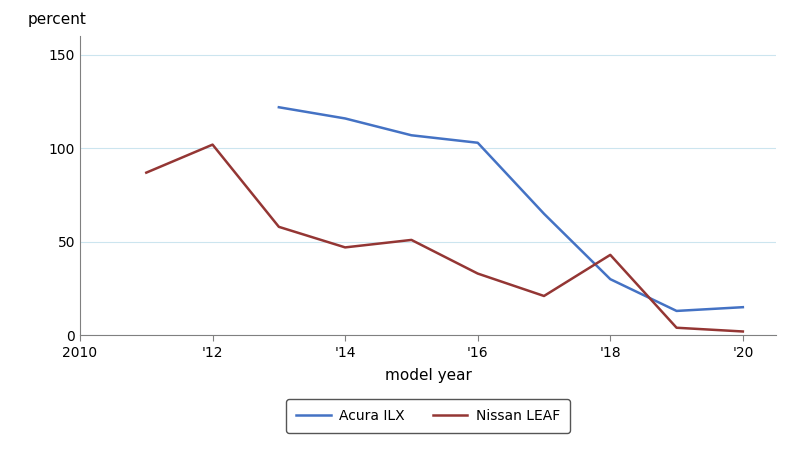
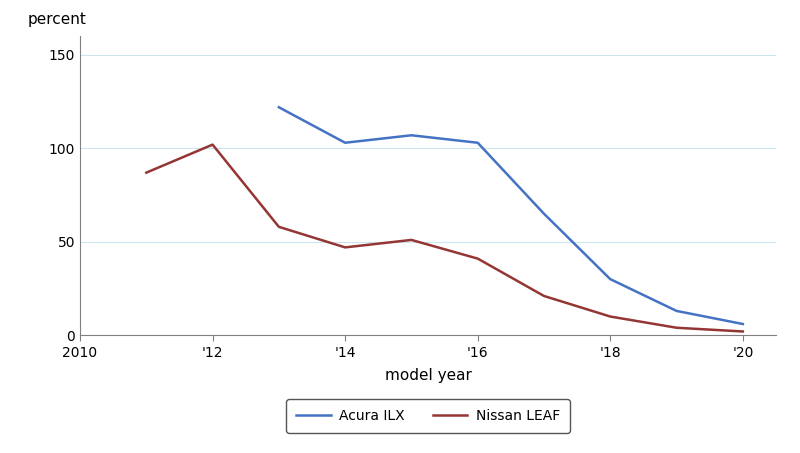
Acura ILX/'14: 116 -> 103
Nissan LEAF/'16: 33 -> 41
Nissan LEAF/'18: 43 -> 10
Acura ILX/'20: 15 -> 6
